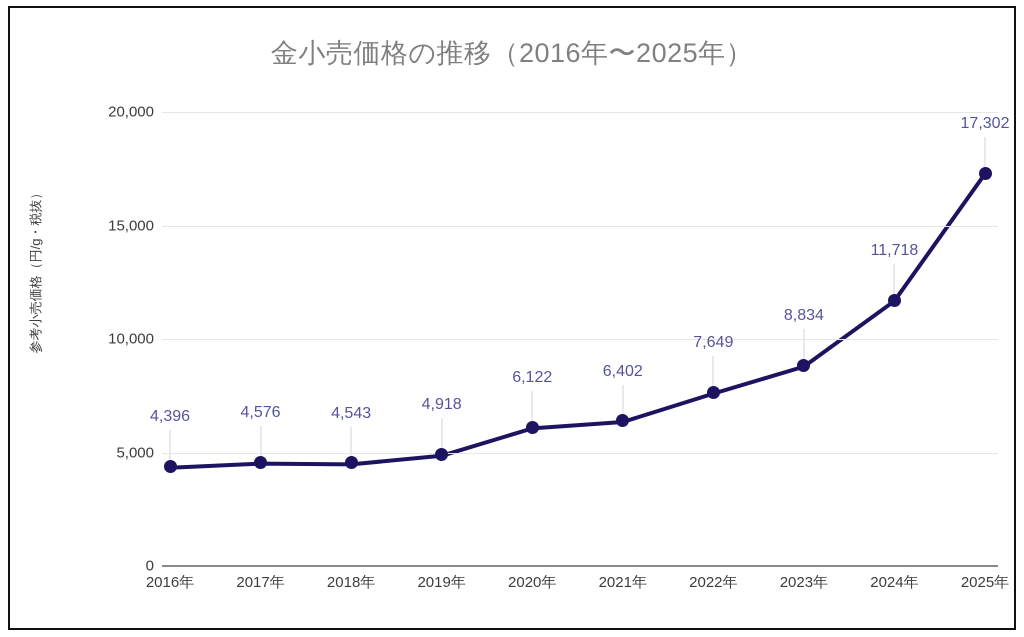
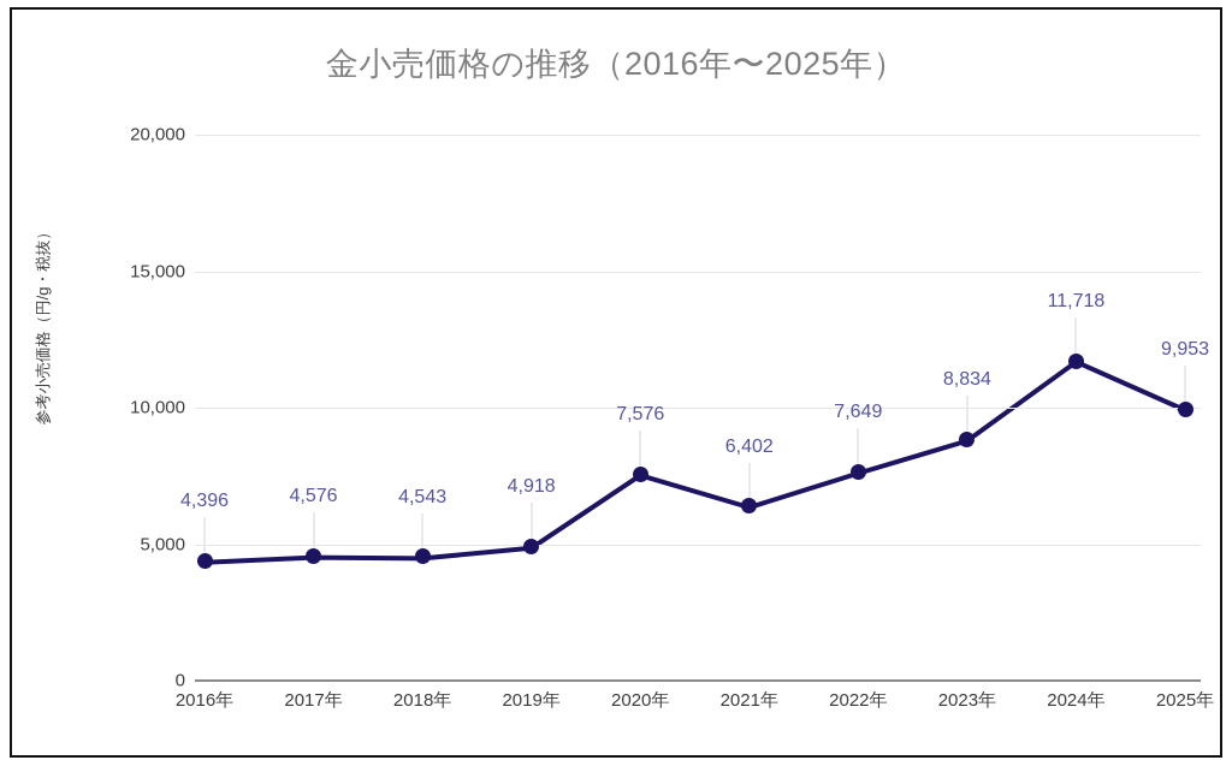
2020年: 6,122 -> 7,576
2025年: 17,302 -> 9,953
